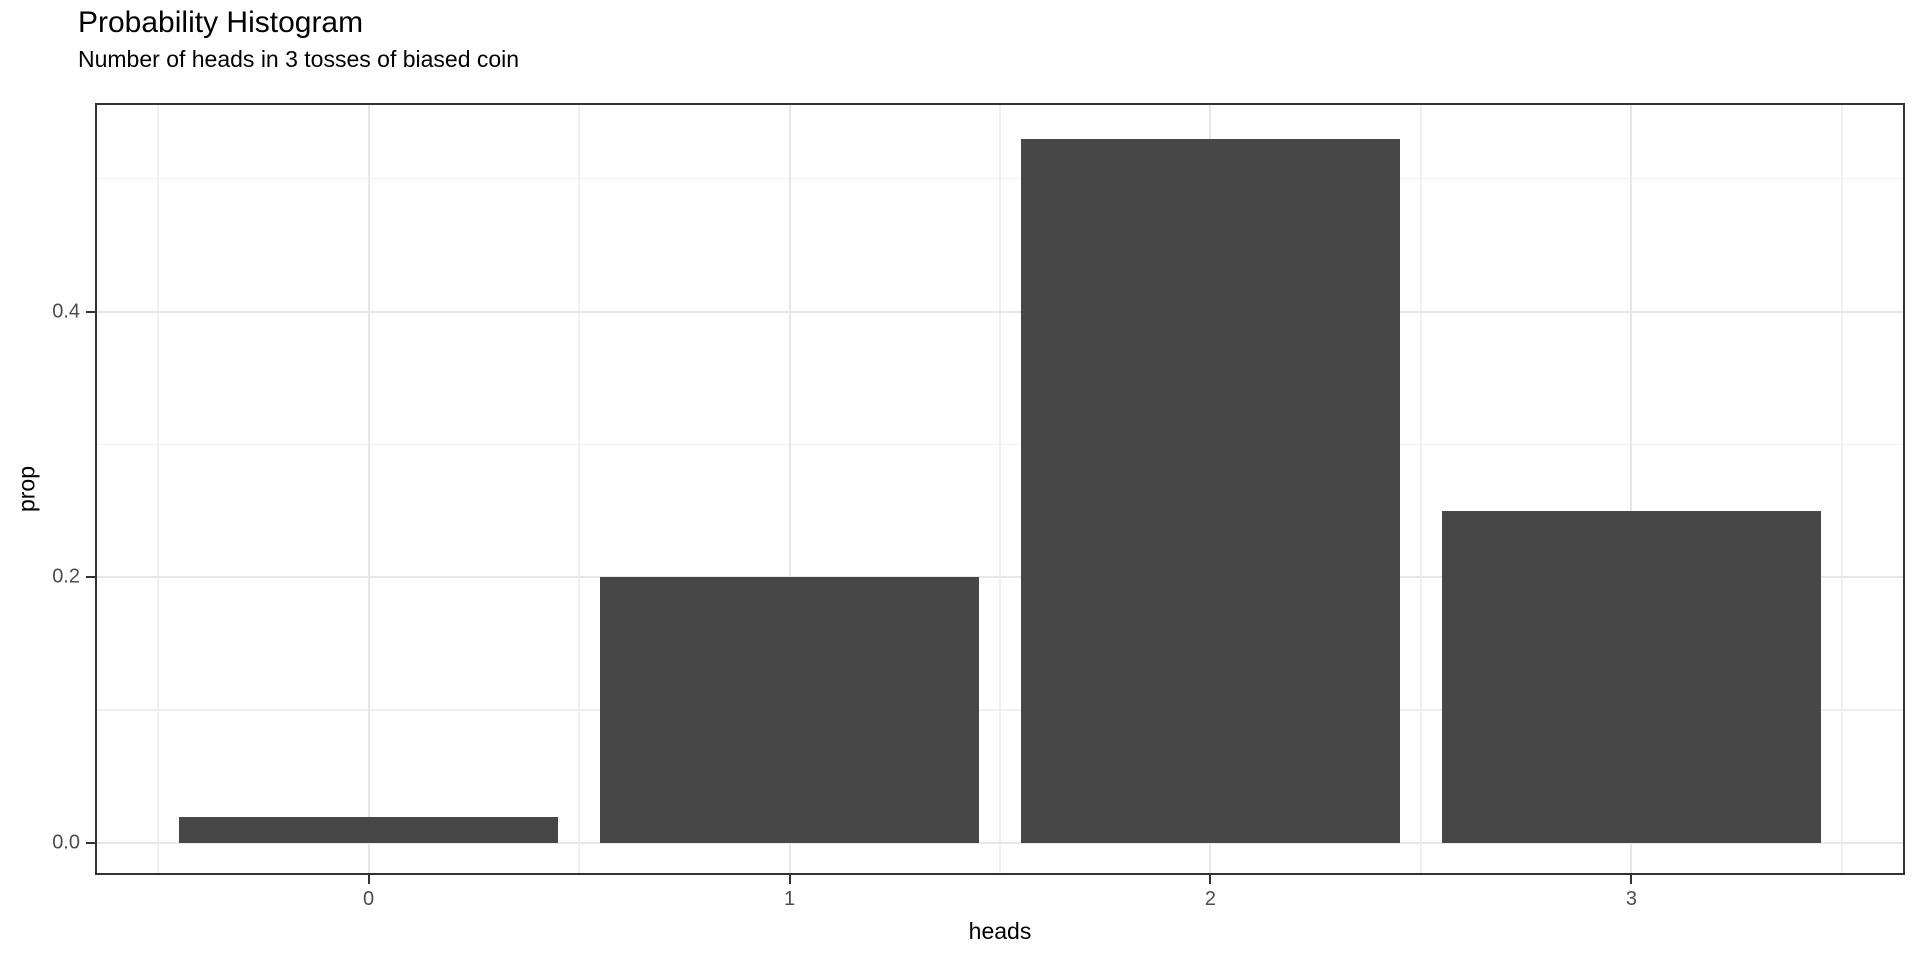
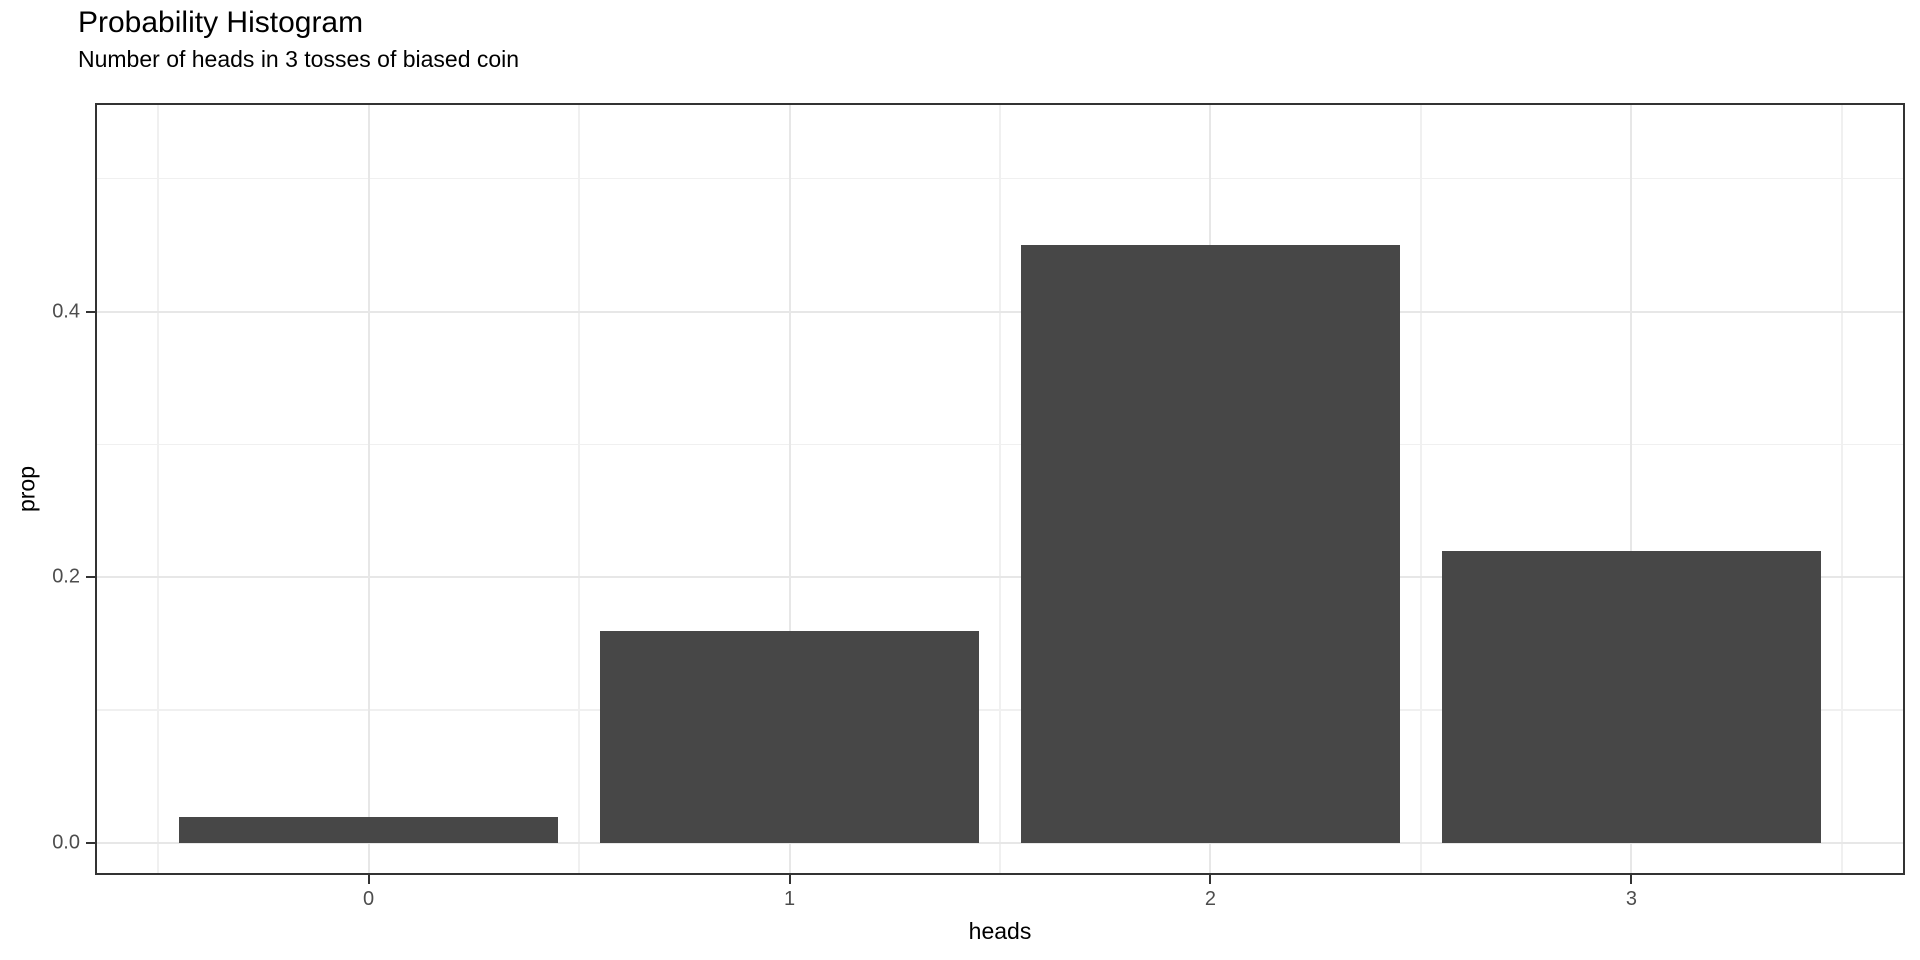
1: 0.20 -> 0.16
2: 0.53 -> 0.45
3: 0.25 -> 0.22
